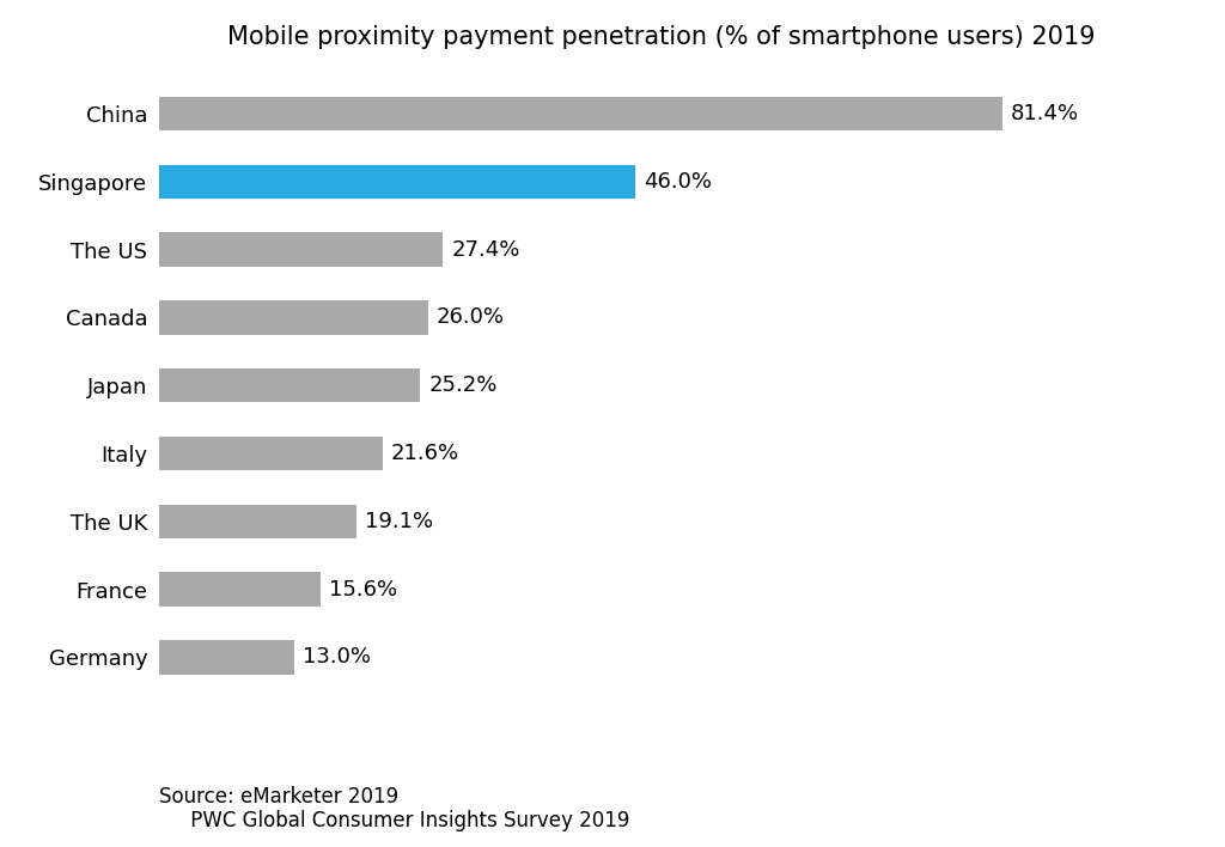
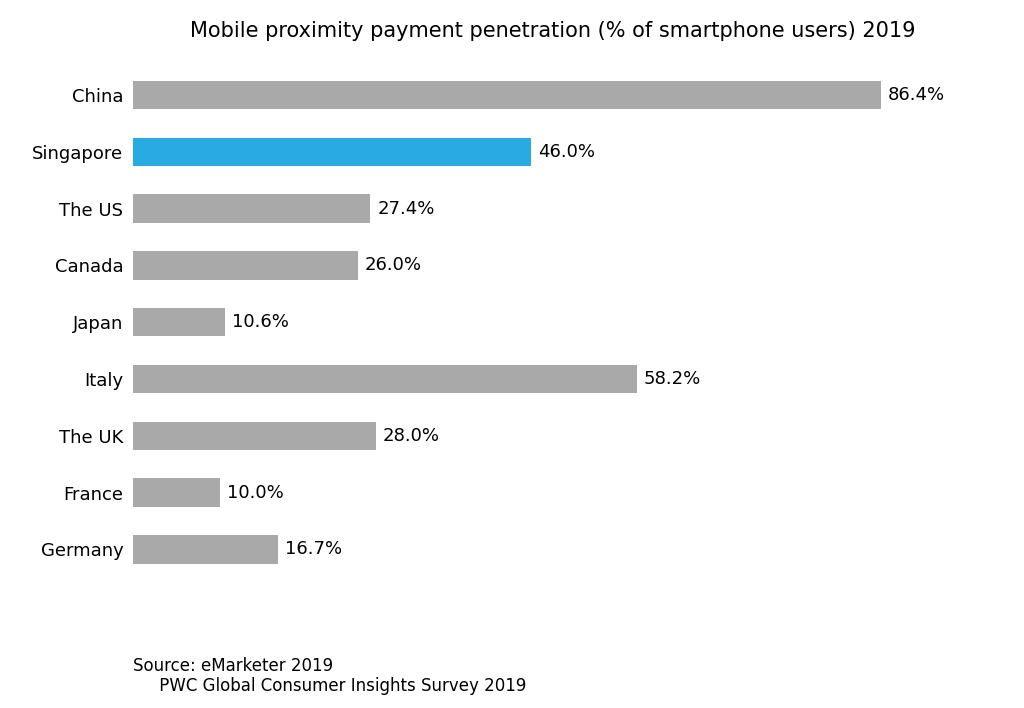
China: 81.4% -> 86.4%
Japan: 25.2% -> 10.6%
Italy: 21.6% -> 58.2%
The UK: 19.1% -> 28.0%
France: 15.6% -> 10.0%
Germany: 13.0% -> 16.7%
